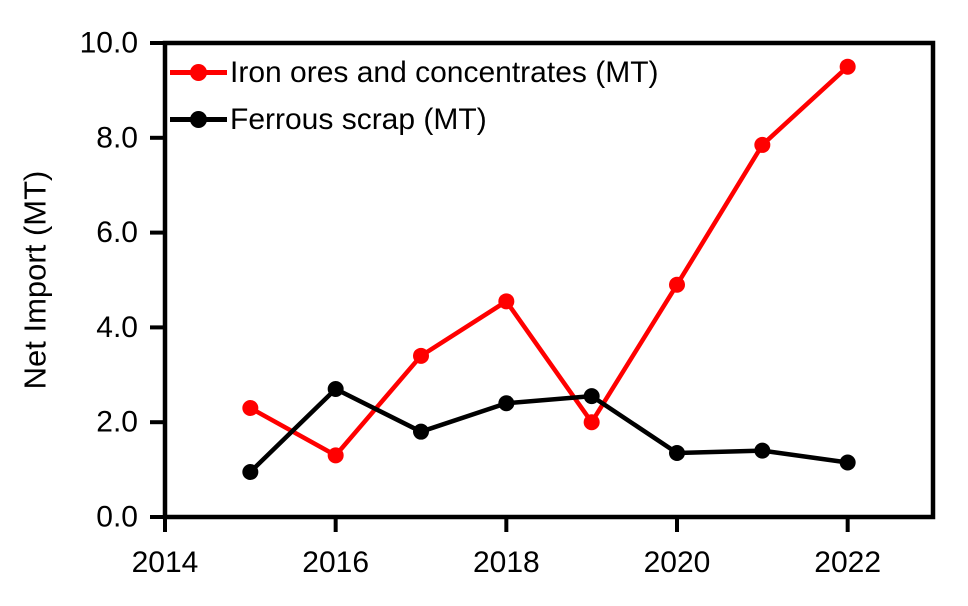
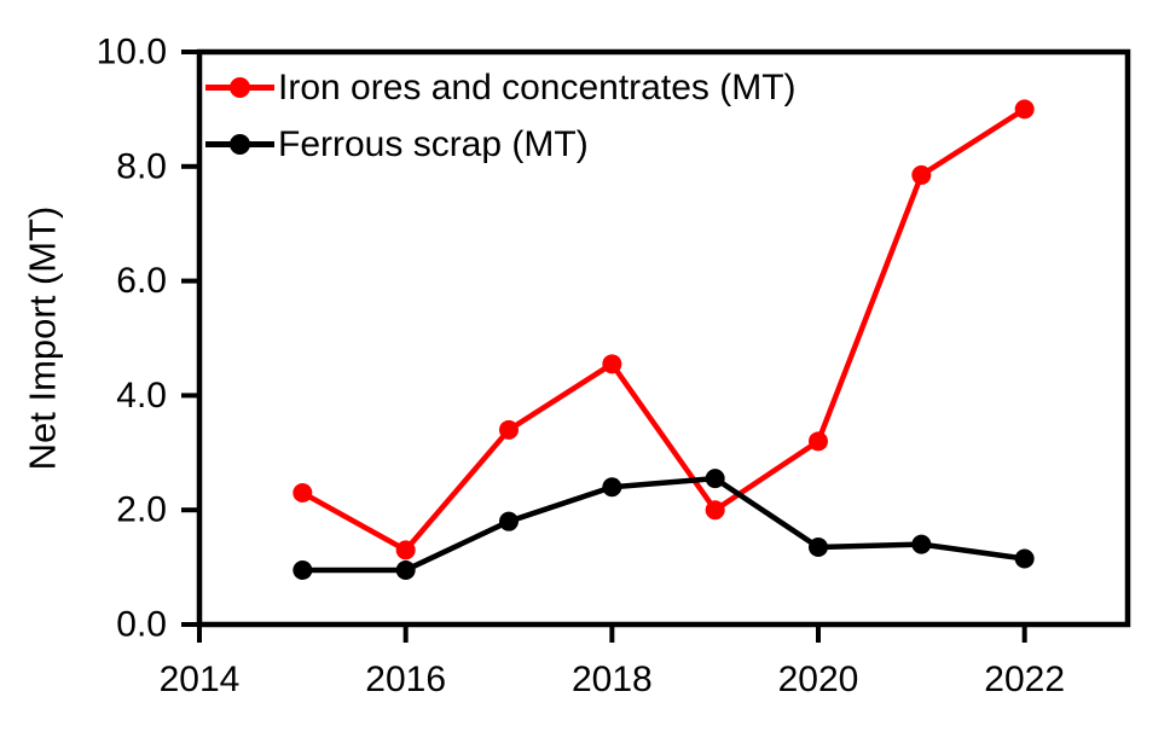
Ferrous scrap (MT)/2016: 2.7 -> 0.9
Iron ores and concentrates (MT)/2020: 4.9 -> 3.2
Iron ores and concentrates (MT)/2022: 9.5 -> 9.0
